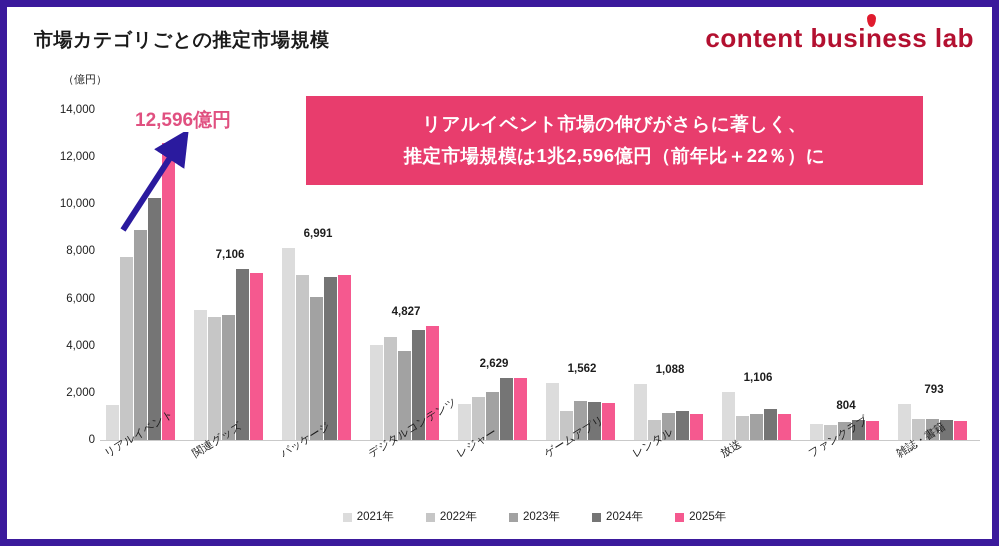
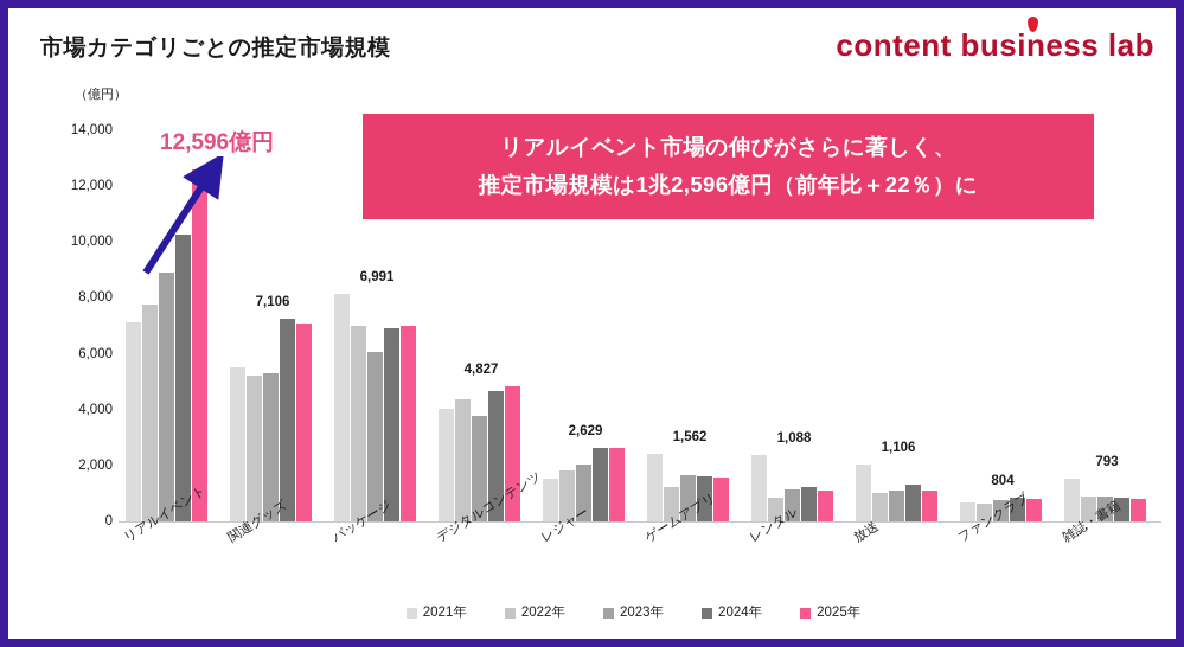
2021年/リアルイベント: 1500 -> 7100
